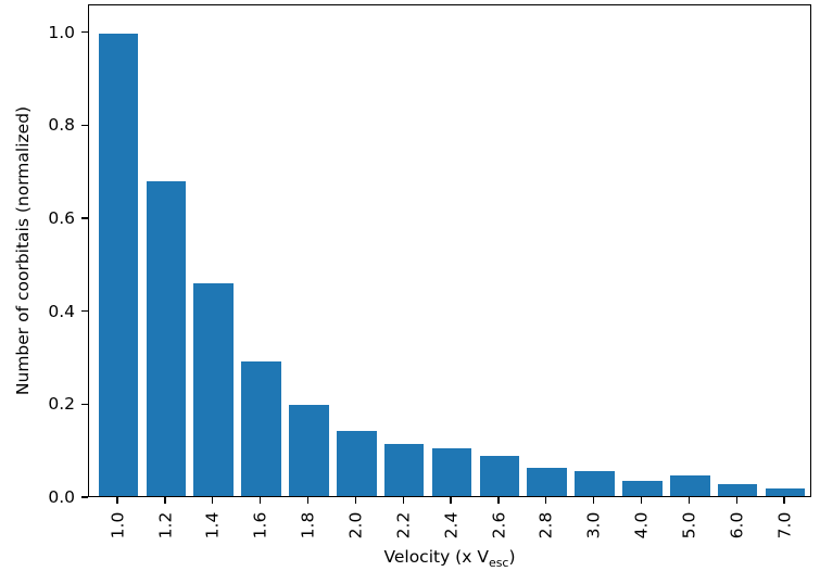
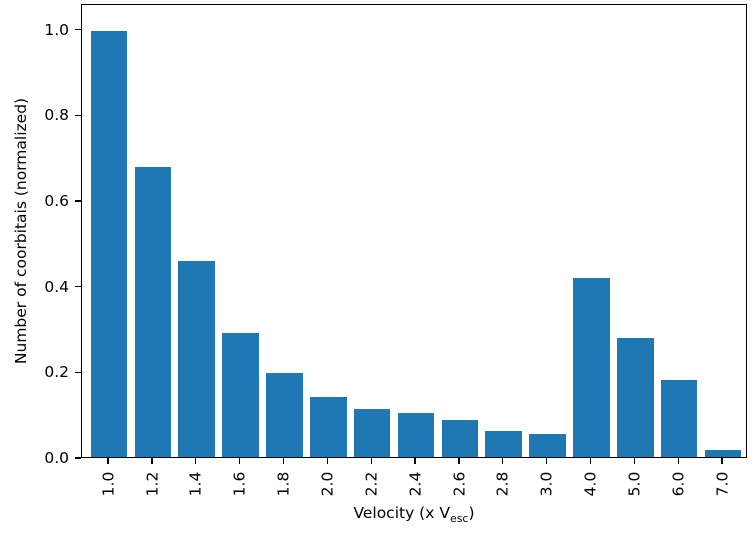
4.0: 0.03 -> 0.42
5.0: 0.04 -> 0.28
6.0: 0.03 -> 0.18
